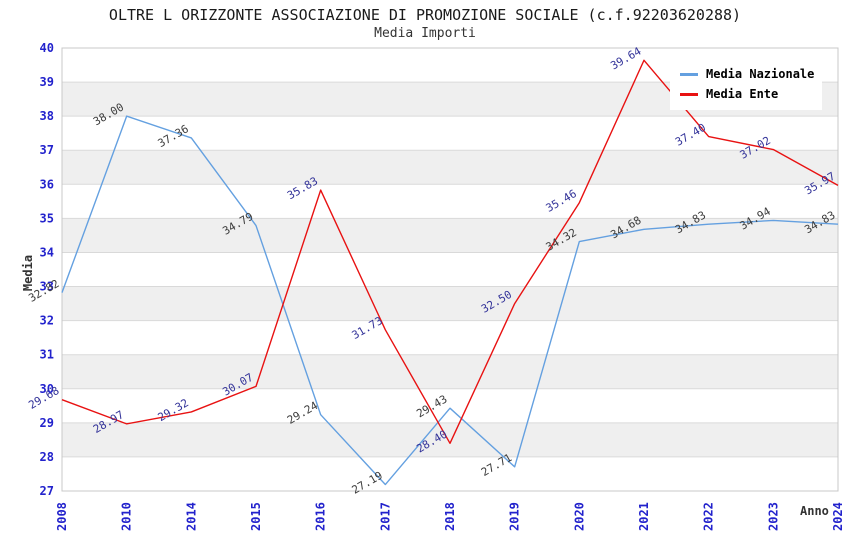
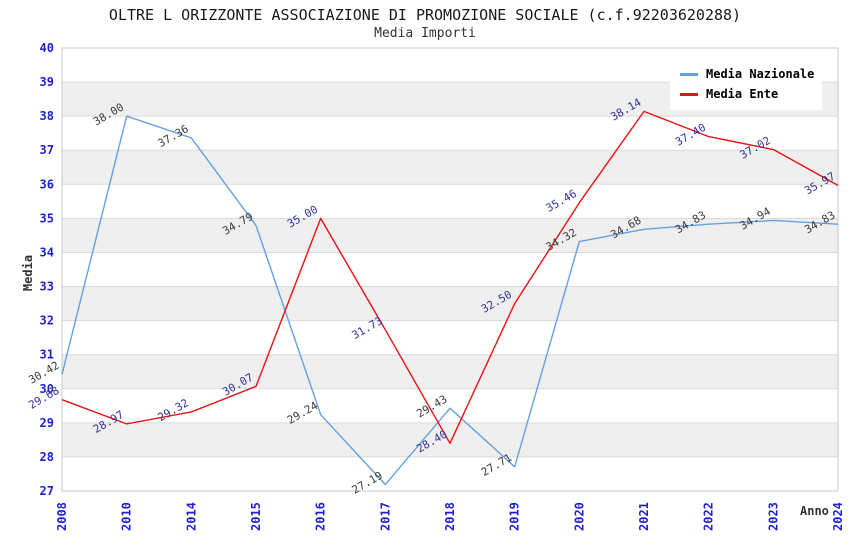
Media Nazionale/2008: 32.82 -> 30.42
Media Ente/2016: 35.83 -> 35.00
Media Ente/2021: 39.64 -> 38.14
